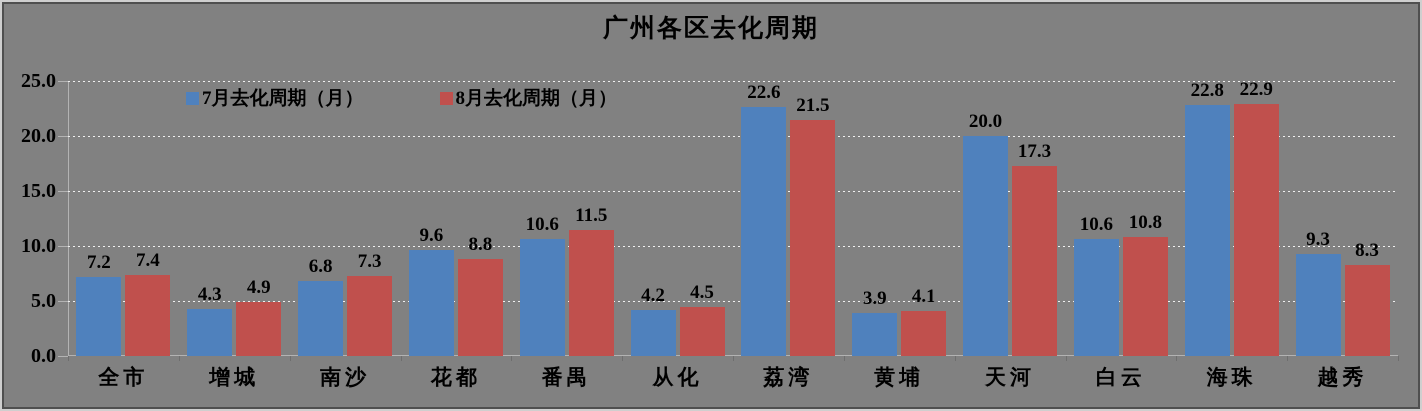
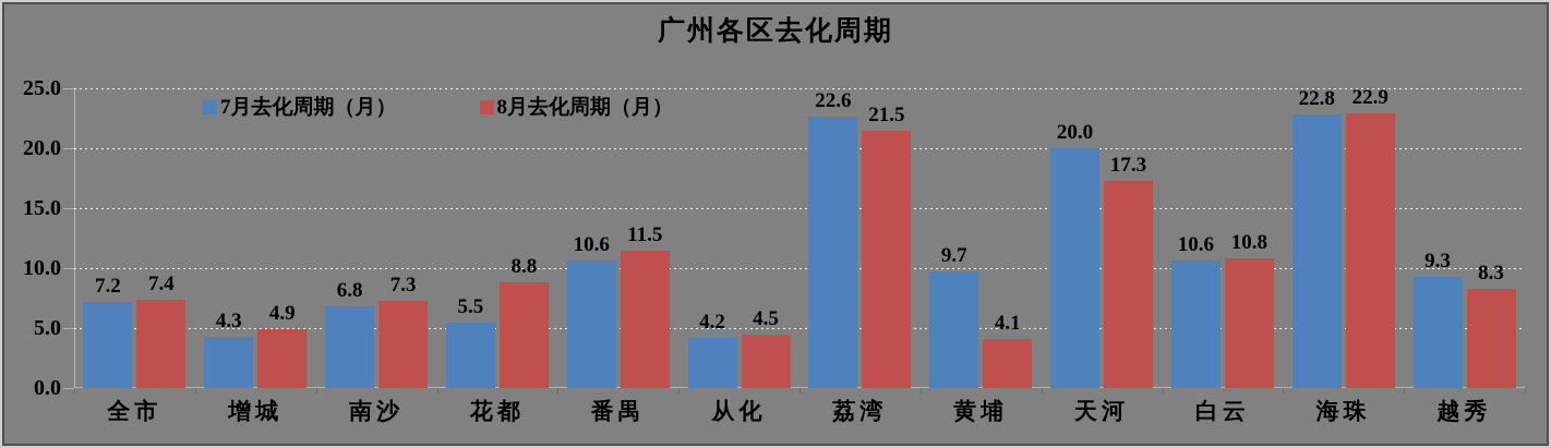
7月去化周期（月）/花都: 9.6 -> 5.5
7月去化周期（月）/黄埔: 3.9 -> 9.7
